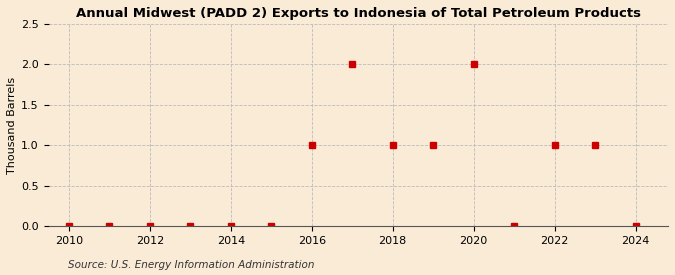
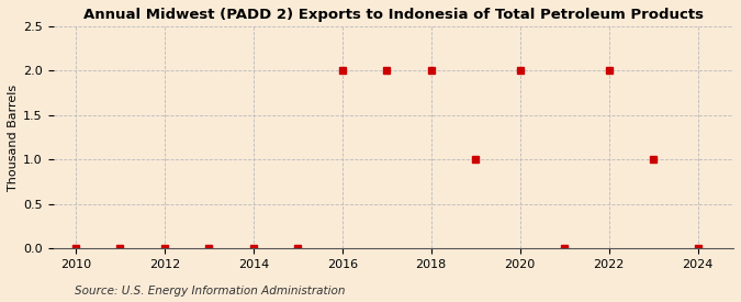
2016: 1 -> 2
2018: 1 -> 2
2022: 1 -> 2
